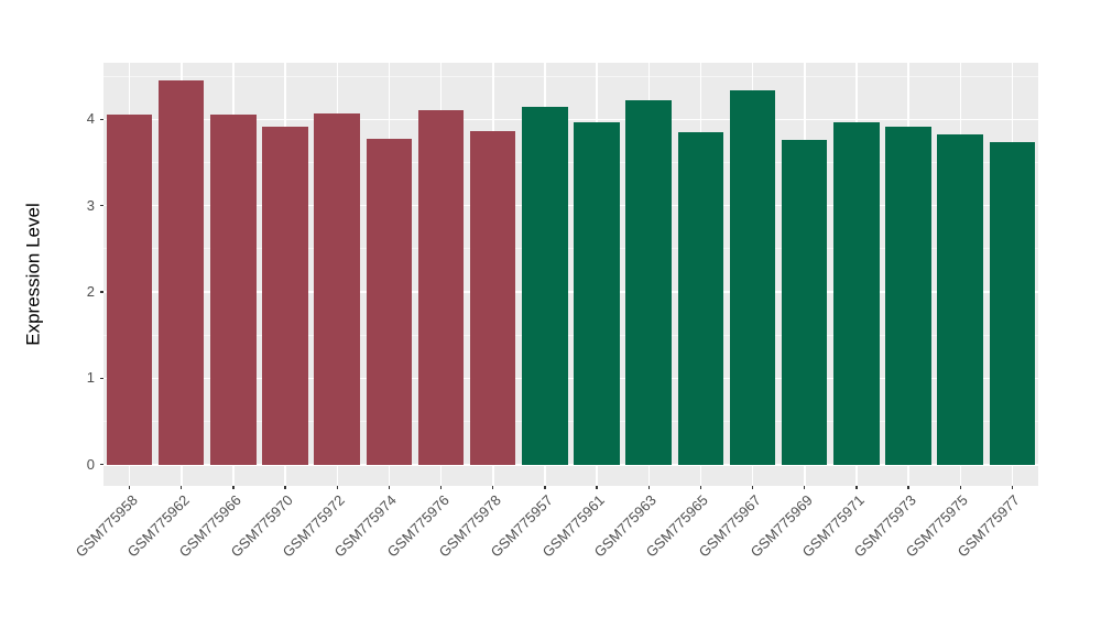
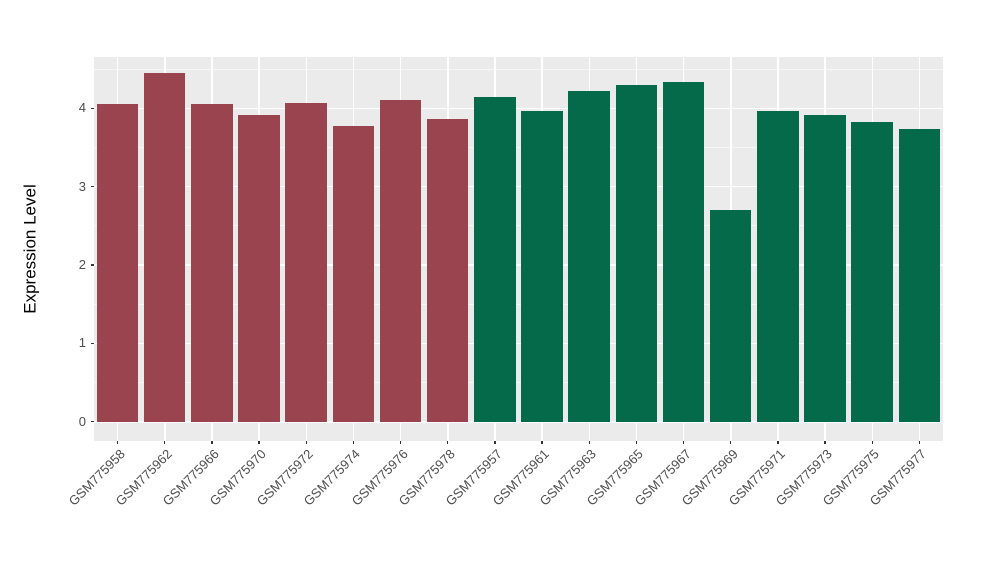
GSM775965: 3.9 -> 4.3
GSM775969: 3.8 -> 2.7
